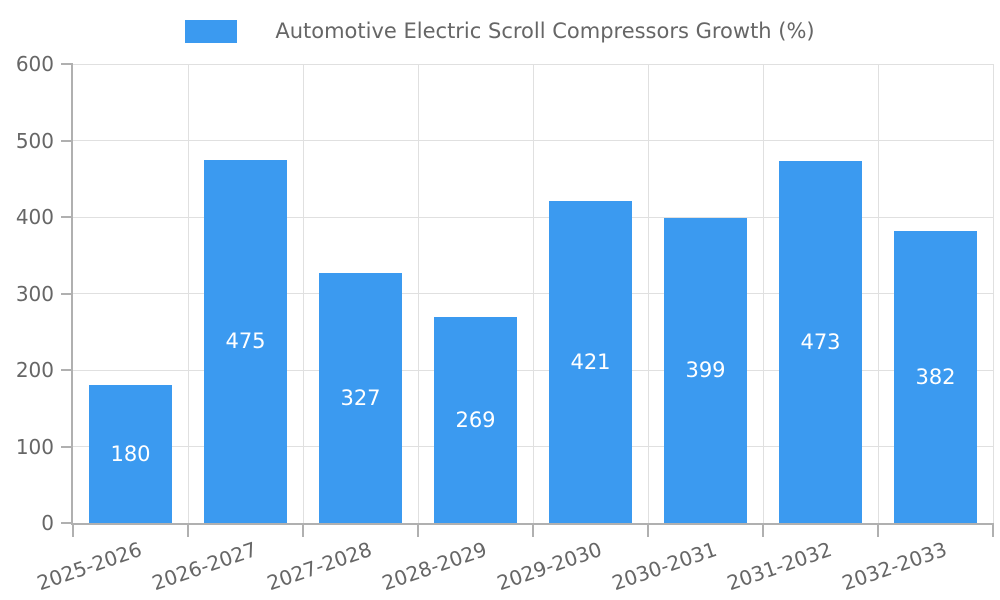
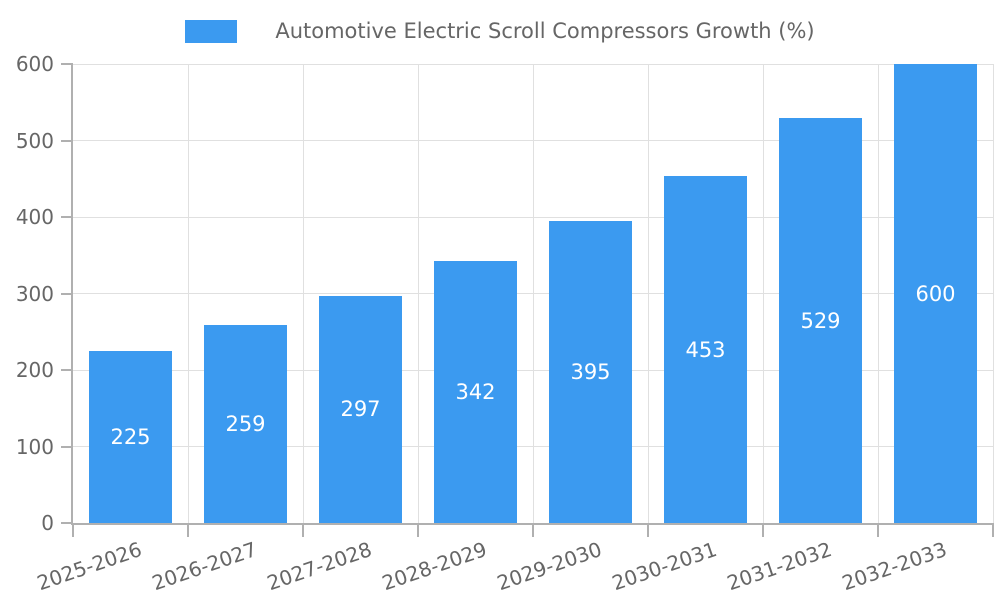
2025-2026: 180 -> 225
2026-2027: 475 -> 259
2027-2028: 327 -> 297
2028-2029: 269 -> 342
2029-2030: 421 -> 395
2030-2031: 399 -> 453
2031-2032: 473 -> 529
2032-2033: 382 -> 600
